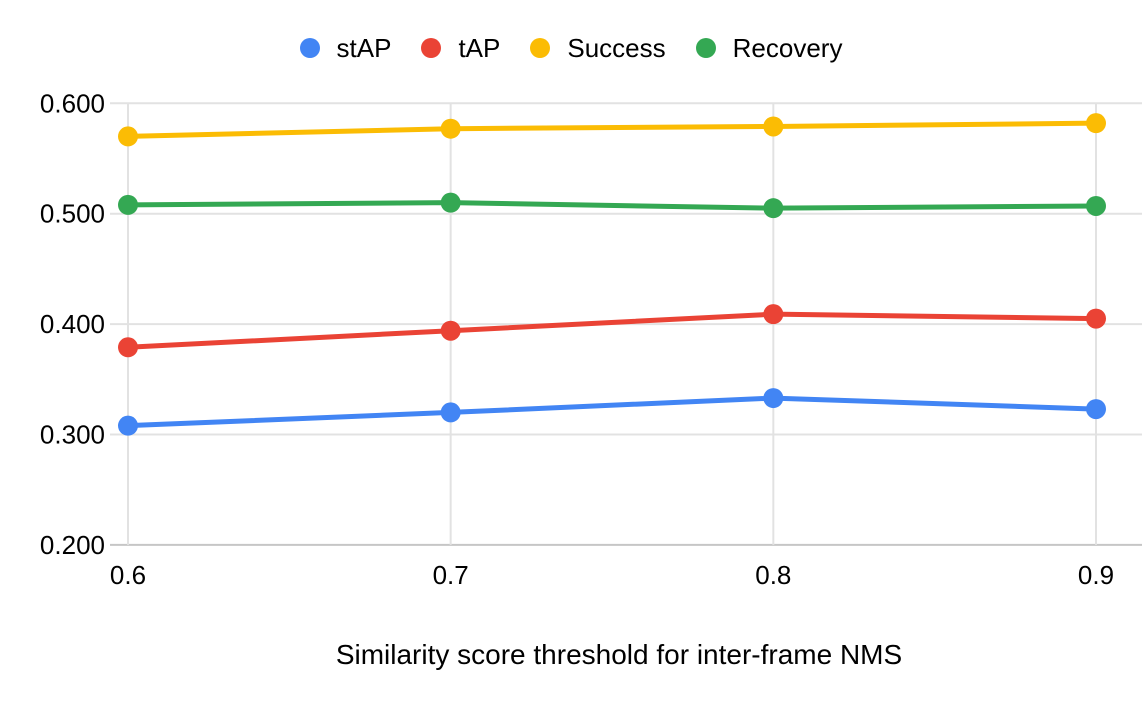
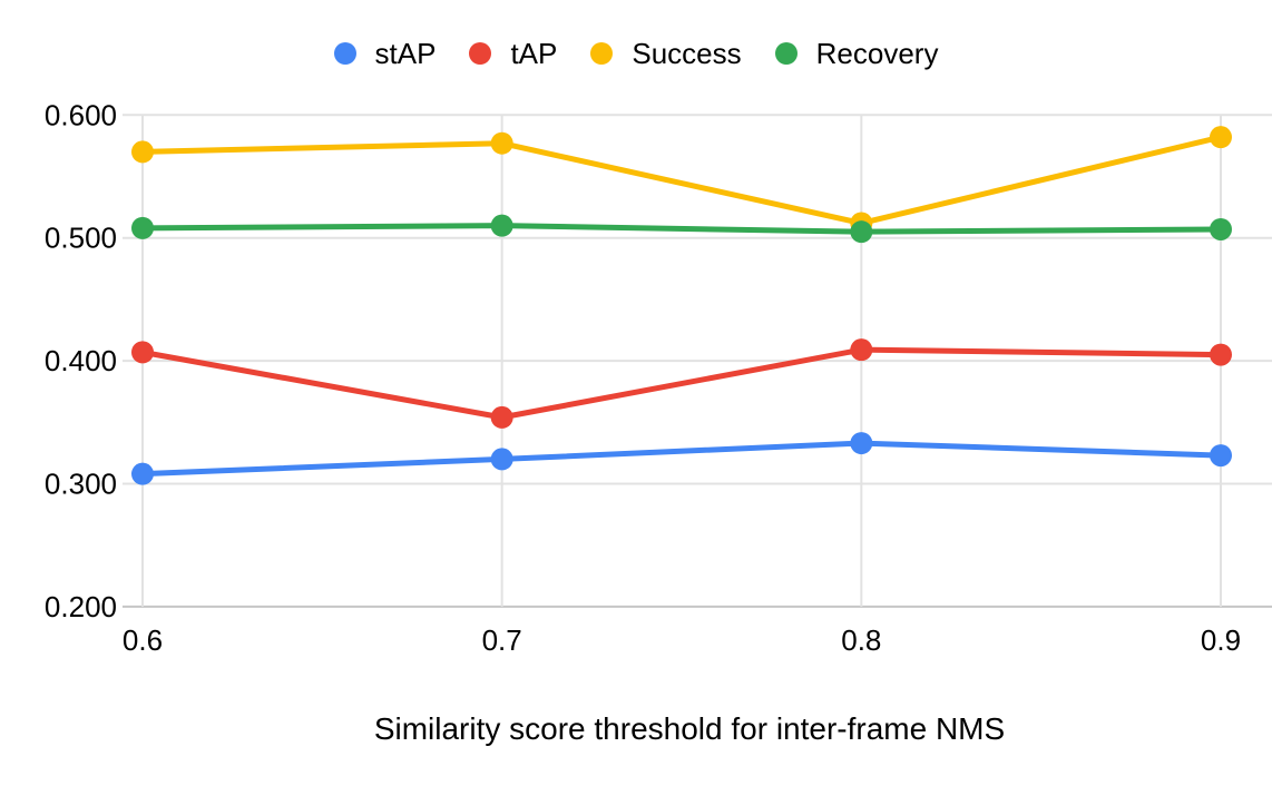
tAP/0.6: 0.379 -> 0.407
tAP/0.7: 0.394 -> 0.354
Success/0.8: 0.579 -> 0.512
